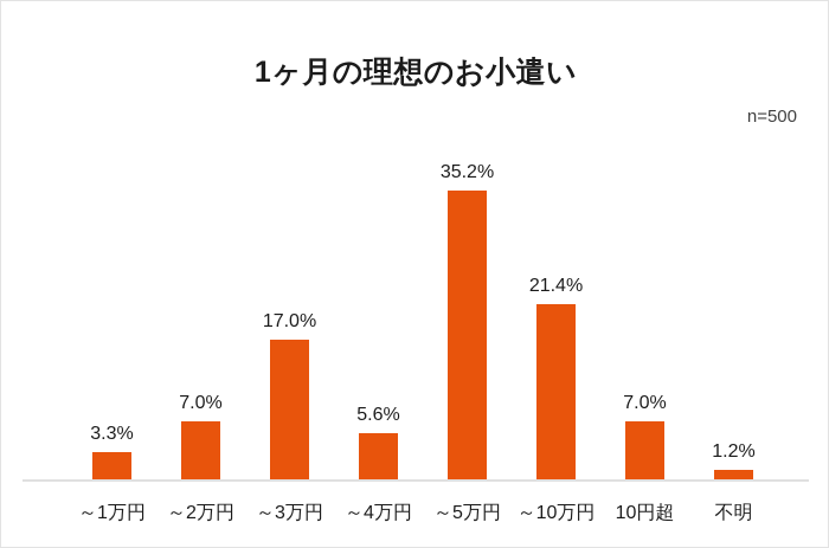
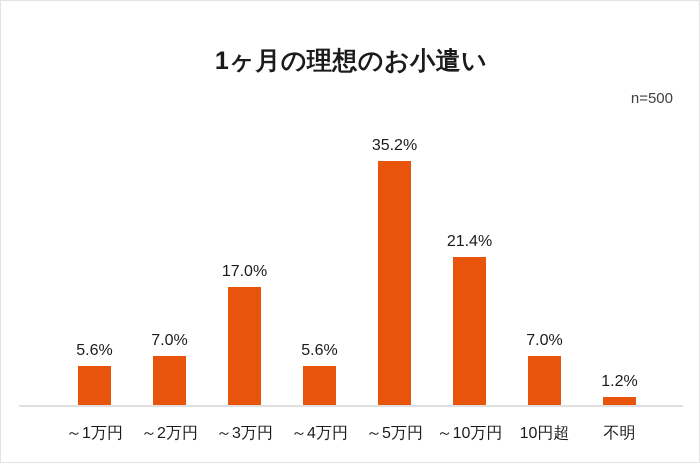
～1万円: 3.3% -> 5.6%
